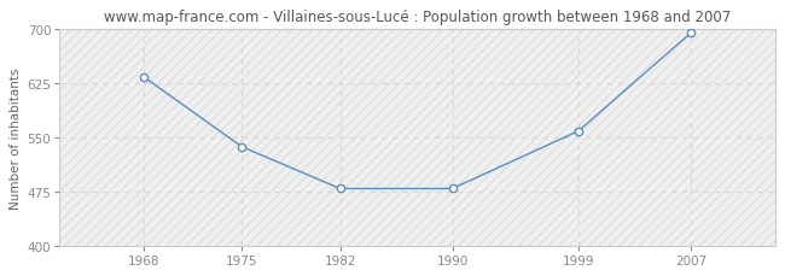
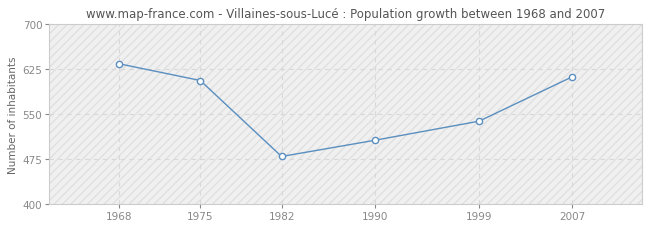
1975: 537 -> 606
1990: 479 -> 506
1999: 559 -> 538
2007: 695 -> 612
